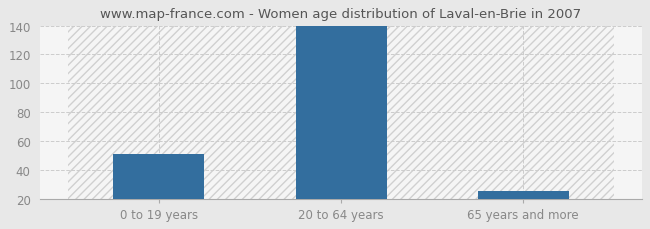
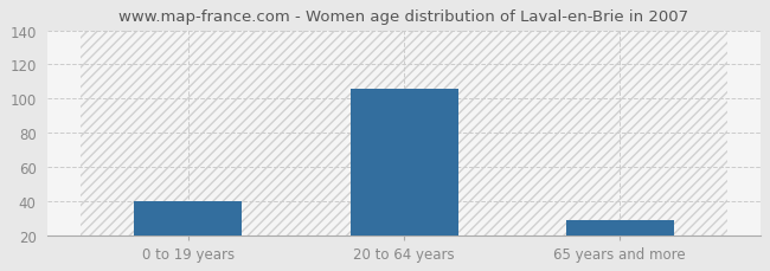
0 to 19 years: 51 -> 40
20 to 64 years: 140 -> 106
65 years and more: 25 -> 29
